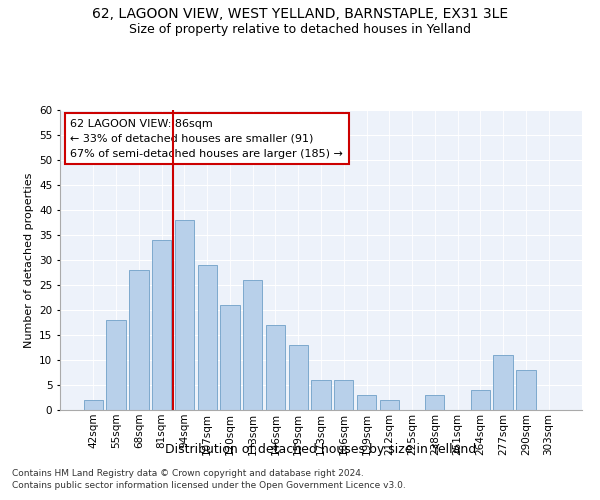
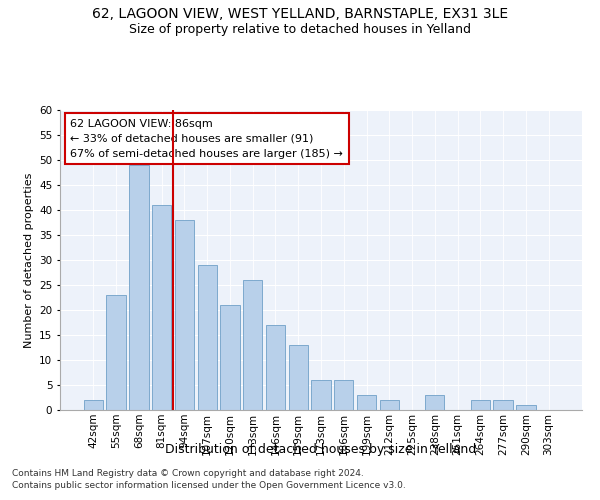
55sqm: 18 -> 23
68sqm: 28 -> 49
81sqm: 34 -> 41
264sqm: 4 -> 2
277sqm: 11 -> 2
290sqm: 8 -> 1
